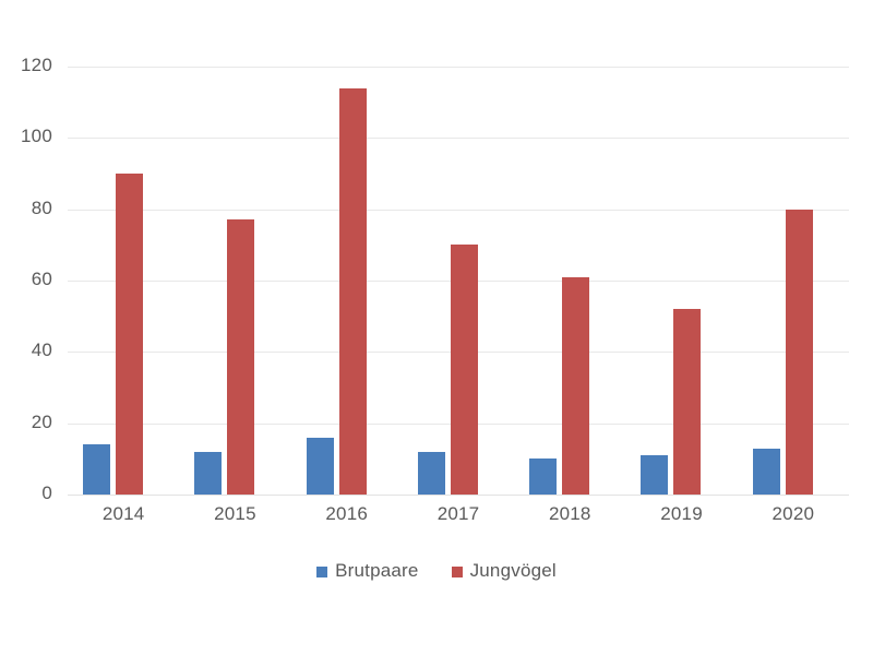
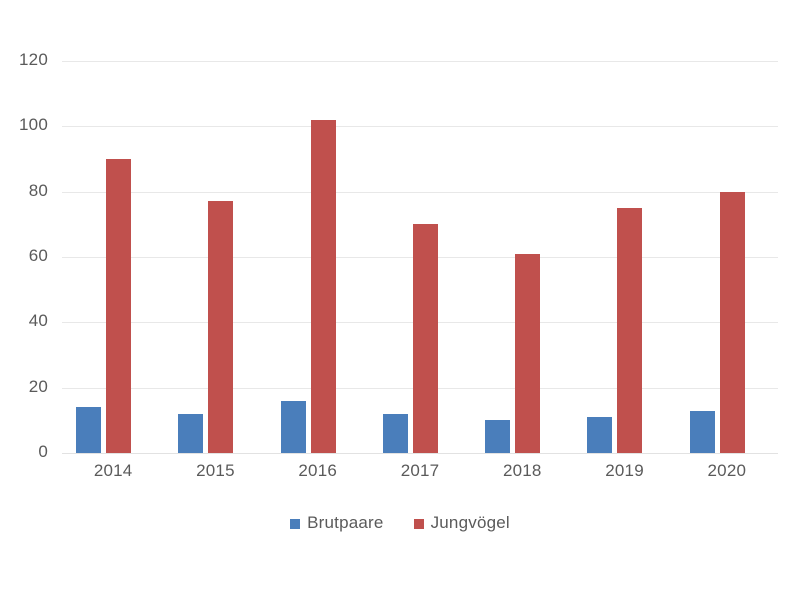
Jungvögel/2016: 114 -> 102
Jungvögel/2019: 52 -> 75
